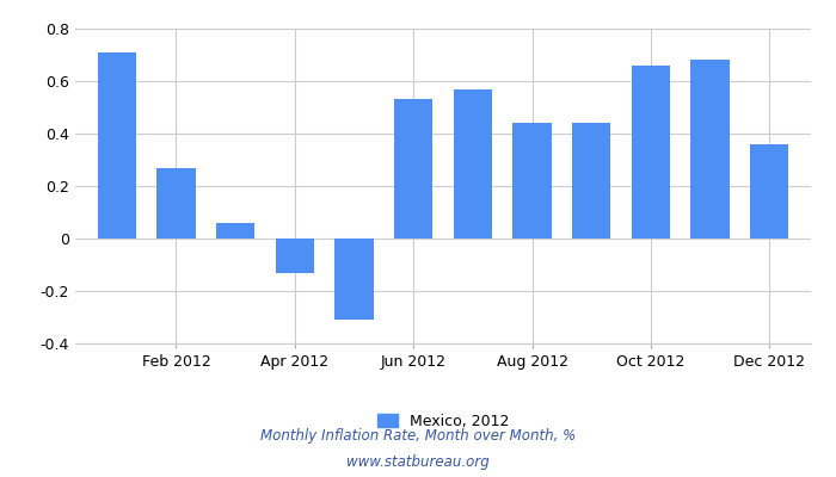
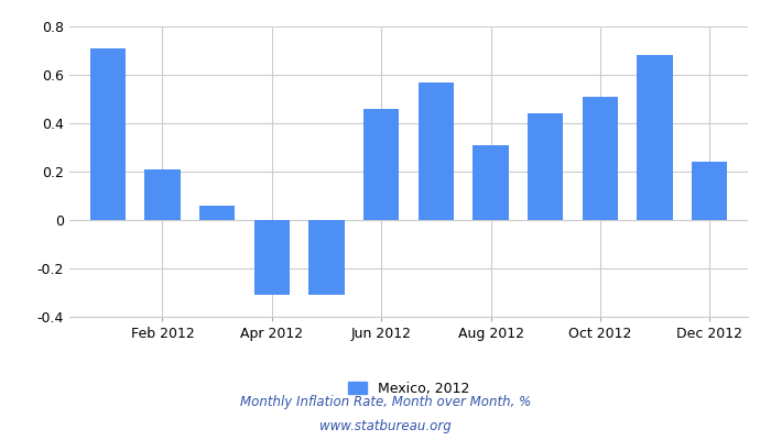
Feb 2012: 0.27 -> 0.21
Apr 2012: -0.13 -> -0.31
Jun 2012: 0.53 -> 0.46
Aug 2012: 0.44 -> 0.31
Oct 2012: 0.66 -> 0.51
Dec 2012: 0.36 -> 0.24
